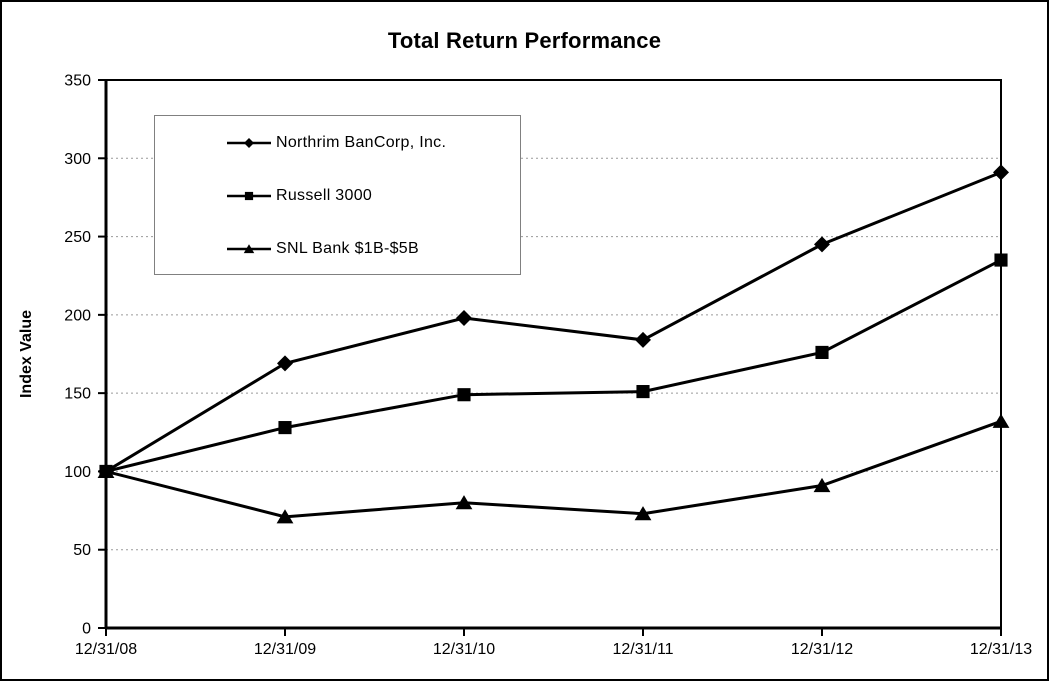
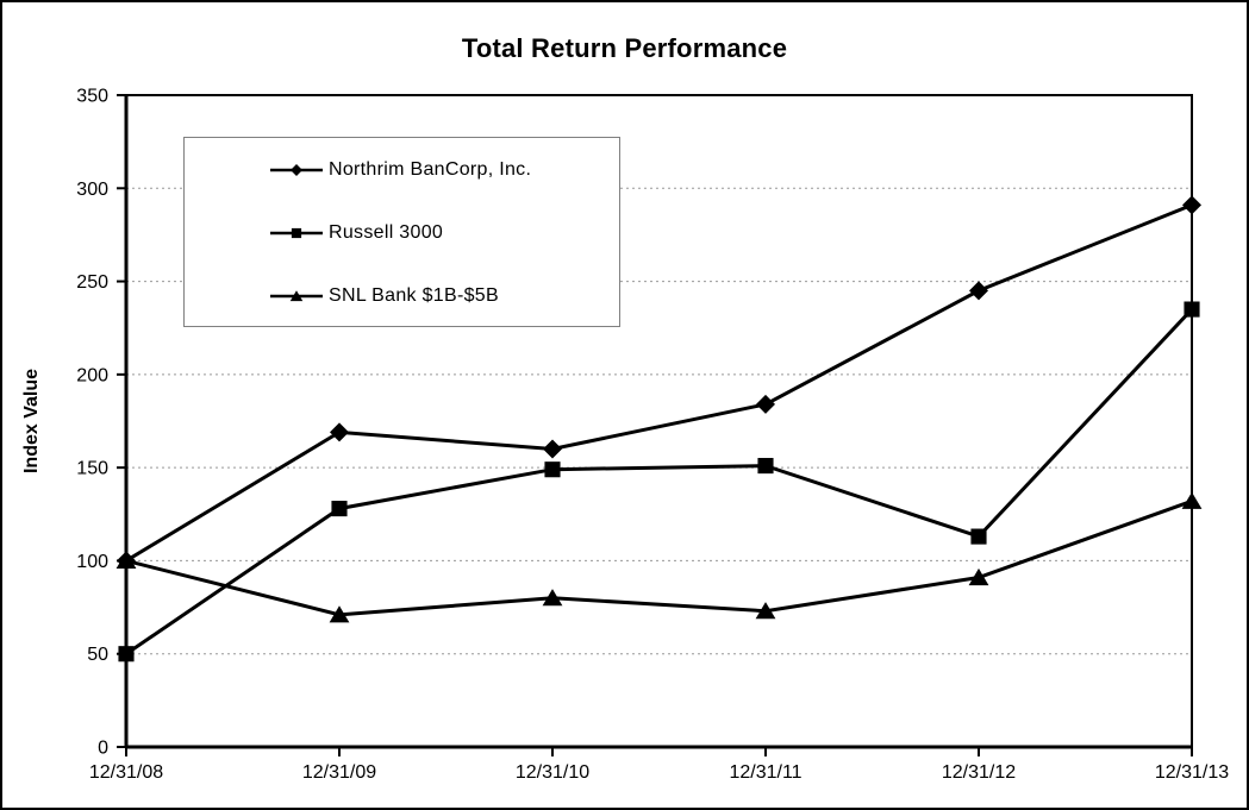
Russell 3000/12/31/08: 100 -> 50
Northrim BanCorp, Inc./12/31/10: 198 -> 160
Russell 3000/12/31/12: 176 -> 113
